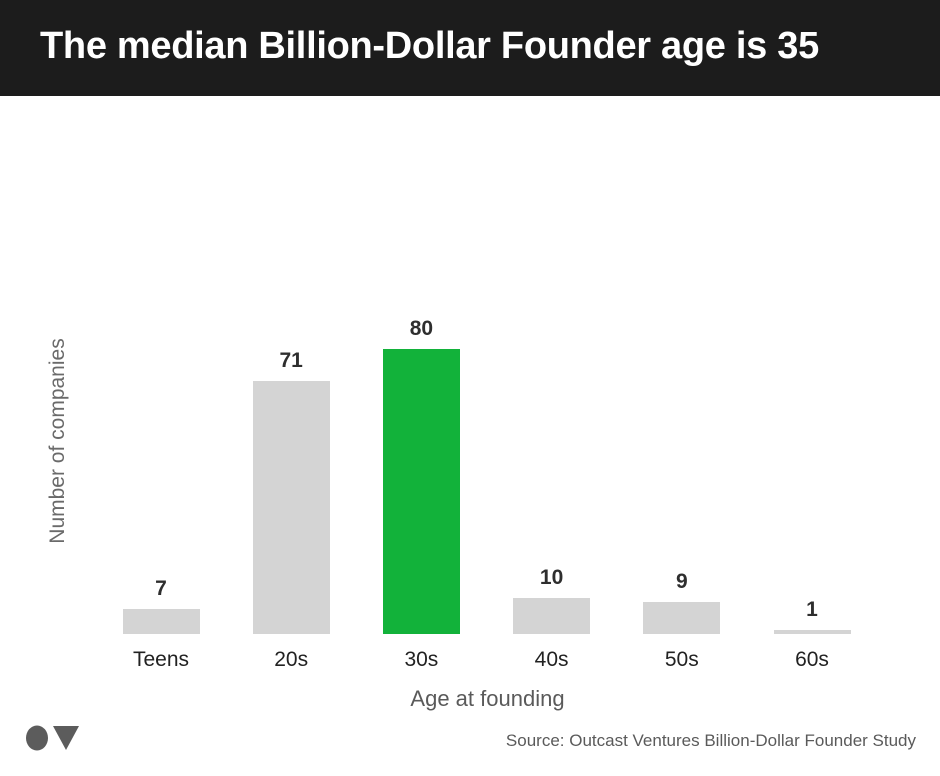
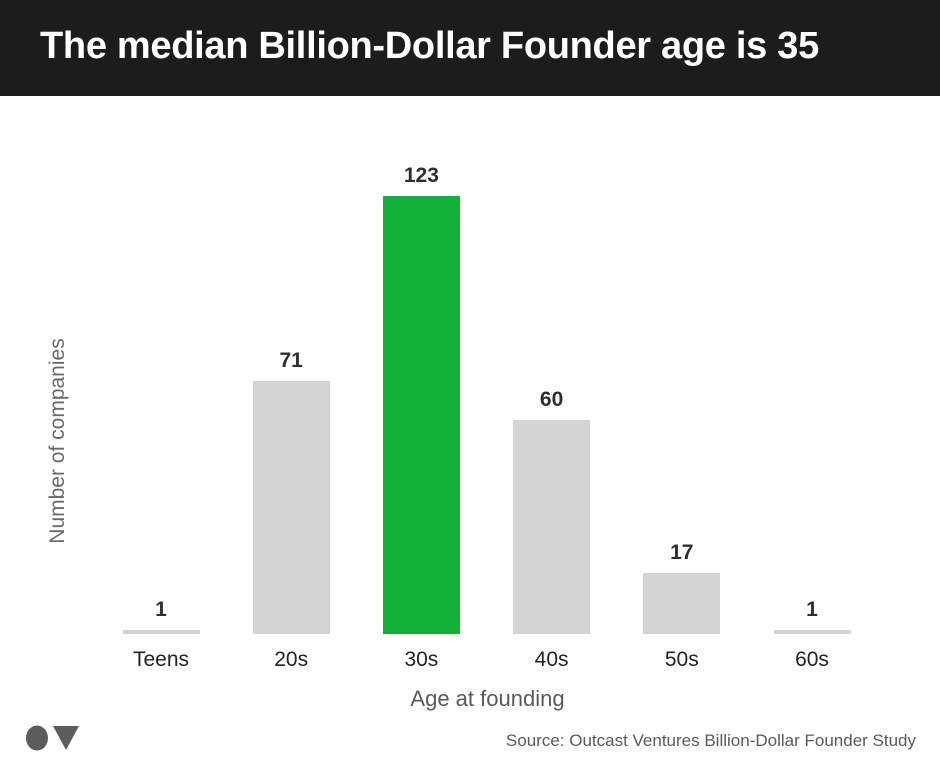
Teens: 7 -> 1
30s: 80 -> 123
40s: 10 -> 60
50s: 9 -> 17
